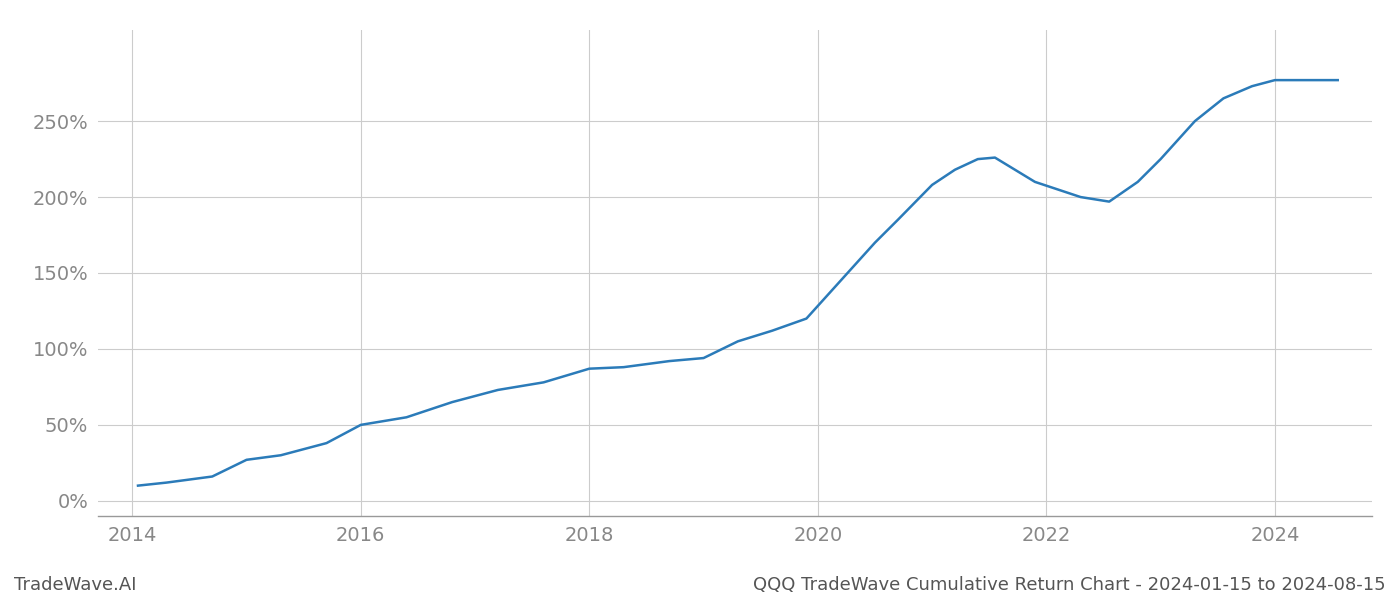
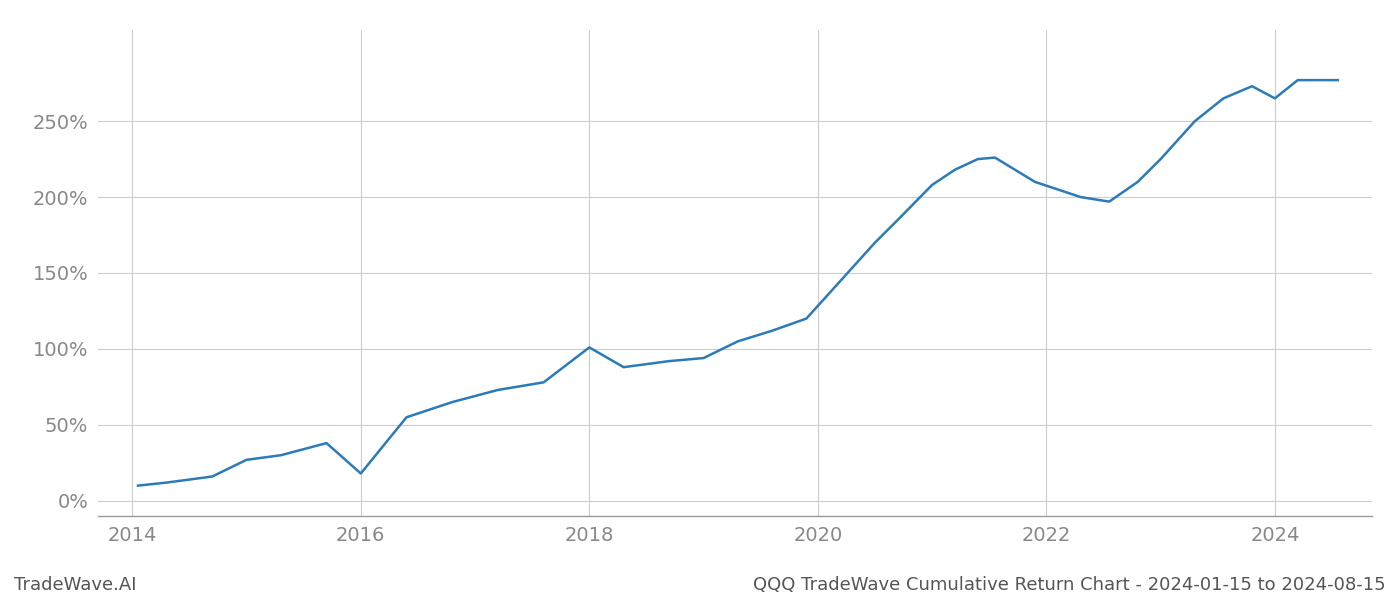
2016: 50% -> 18%
2018: 87% -> 101%
2024: 277% -> 265%
